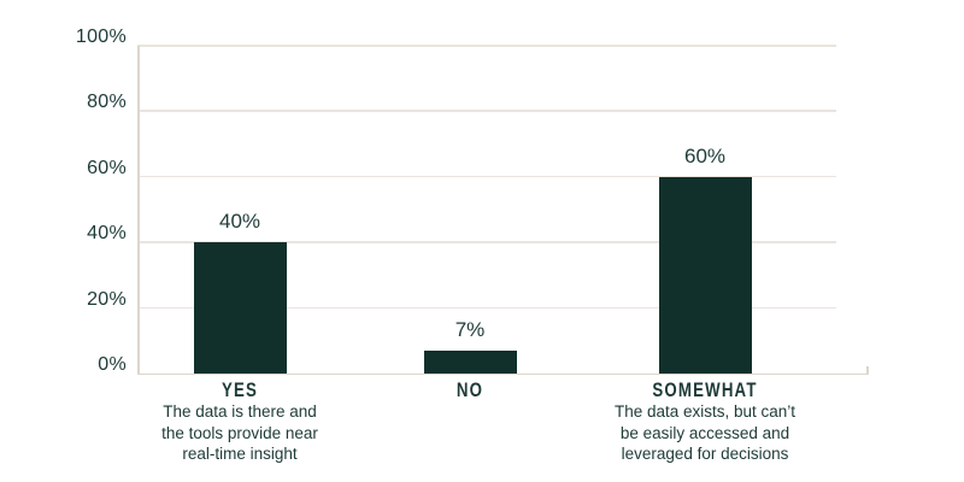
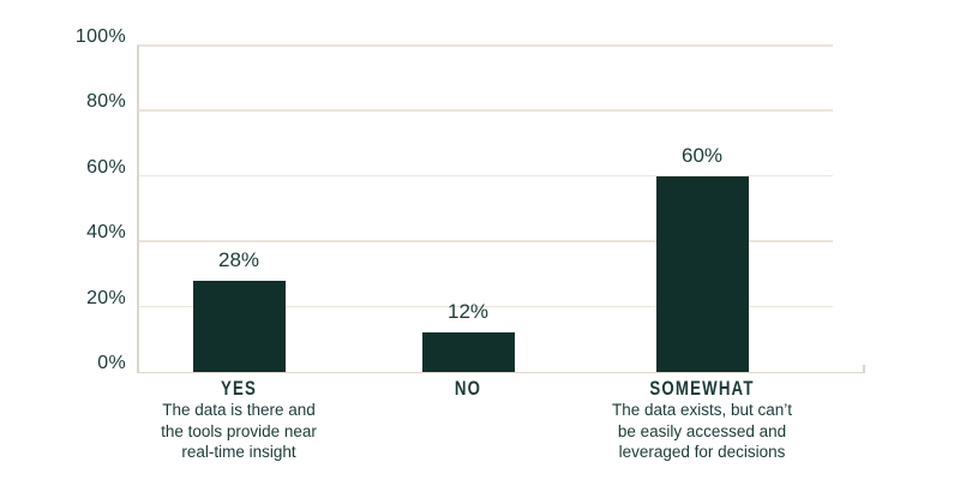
YES: 40% -> 28%
NO: 7% -> 12%
